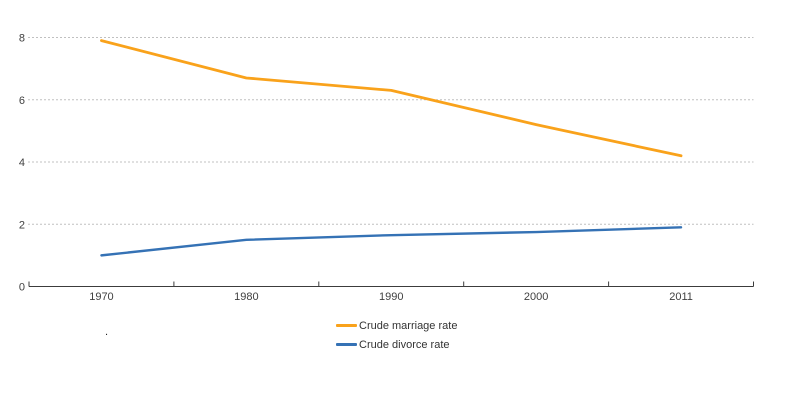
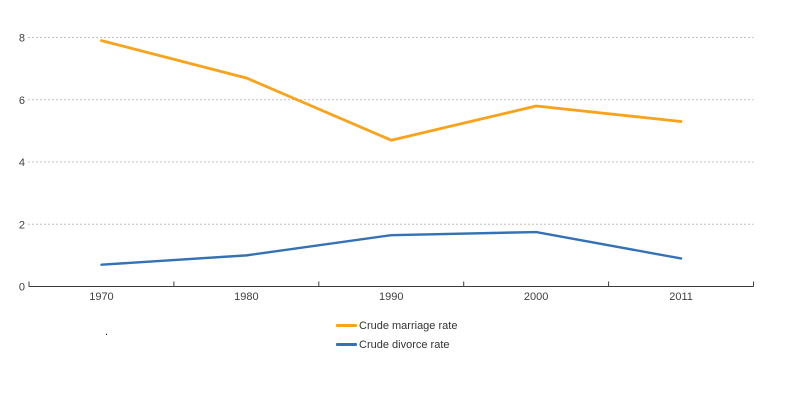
Crude divorce rate/1970: 1.0 -> 0.7
Crude divorce rate/1980: 1.5 -> 1.0
Crude marriage rate/1990: 6.3 -> 4.7
Crude marriage rate/2000: 5.2 -> 5.8
Crude marriage rate/2011: 4.2 -> 5.3
Crude divorce rate/2011: 1.9 -> 0.9
